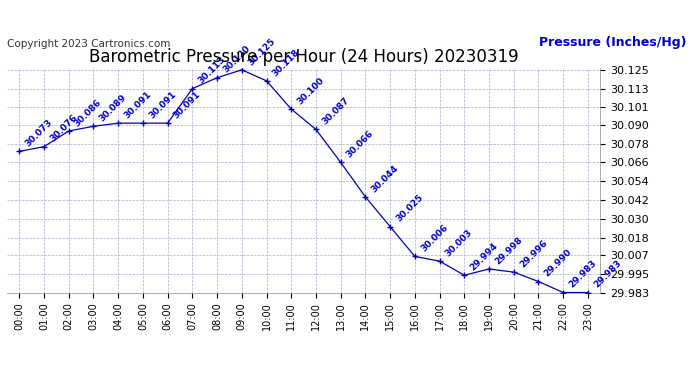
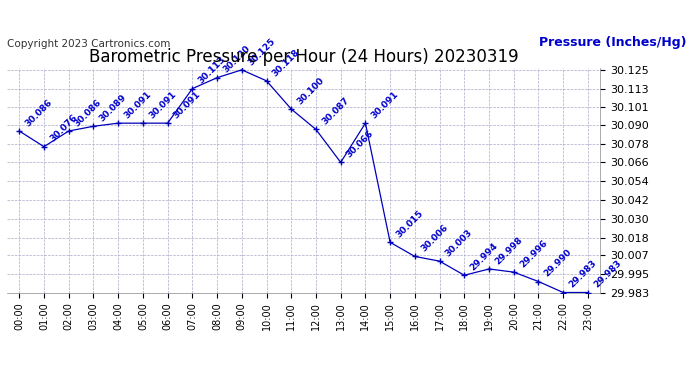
00:00: 30.073 -> 30.086
14:00: 30.044 -> 30.091
15:00: 30.025 -> 30.015
